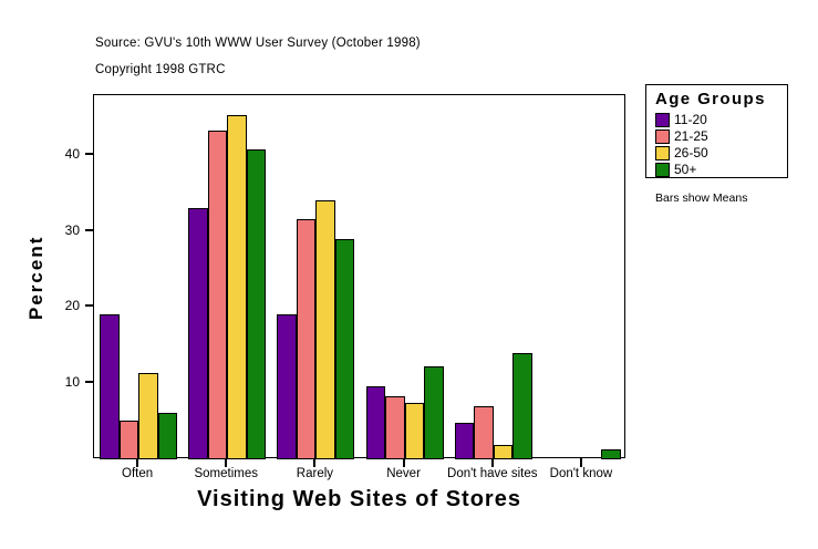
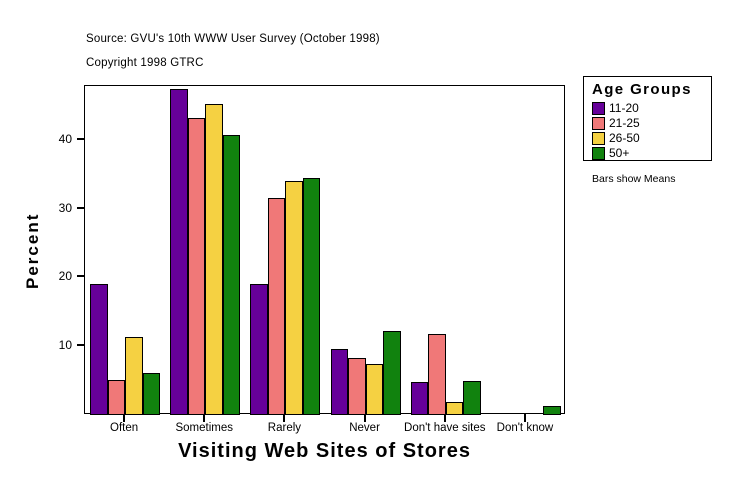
11-20/Sometimes: 33 -> 48
50+/Rarely: 29 -> 34
21-25/Don't have sites: 7 -> 12
50+/Don't have sites: 14 -> 5
